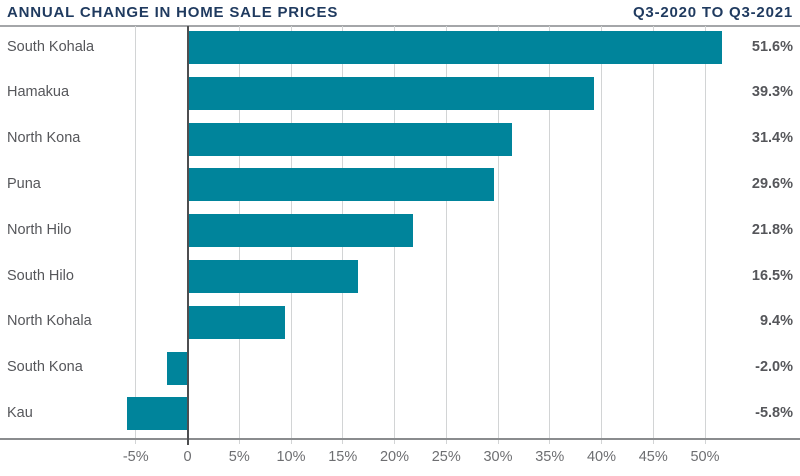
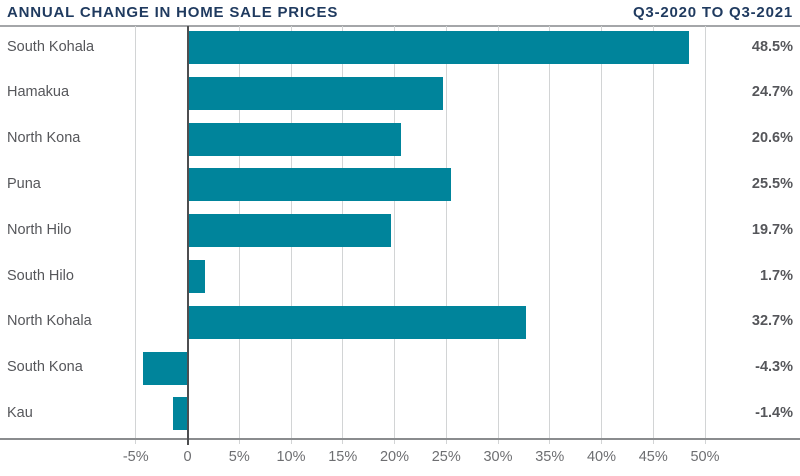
South Kohala: 51.6% -> 48.5%
Hamakua: 39.3% -> 24.7%
North Kona: 31.4% -> 20.6%
Puna: 29.6% -> 25.5%
North Hilo: 21.8% -> 19.7%
South Hilo: 16.5% -> 1.7%
North Kohala: 9.4% -> 32.7%
South Kona: -2.0% -> -4.3%
Kau: -5.8% -> -1.4%
